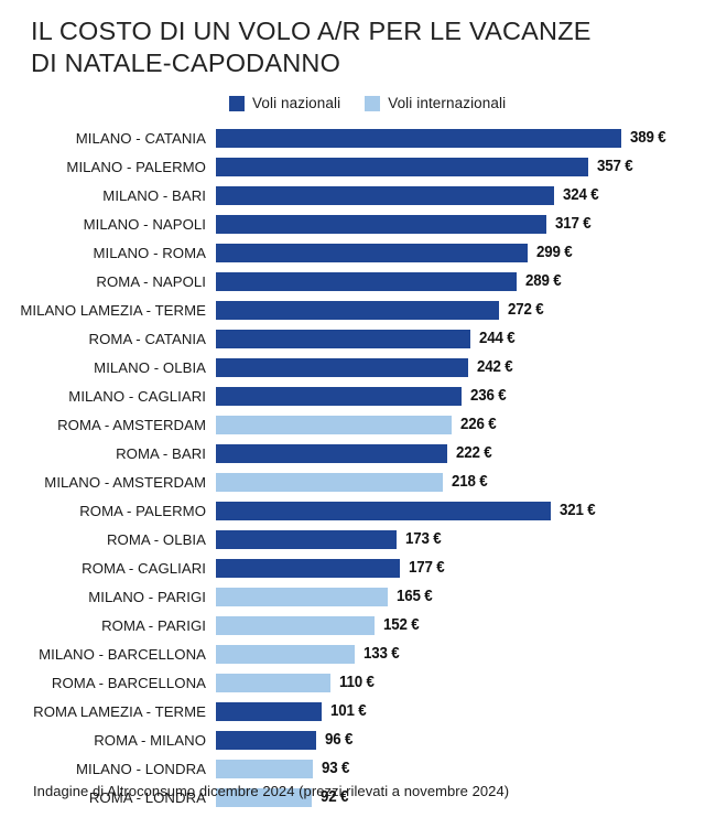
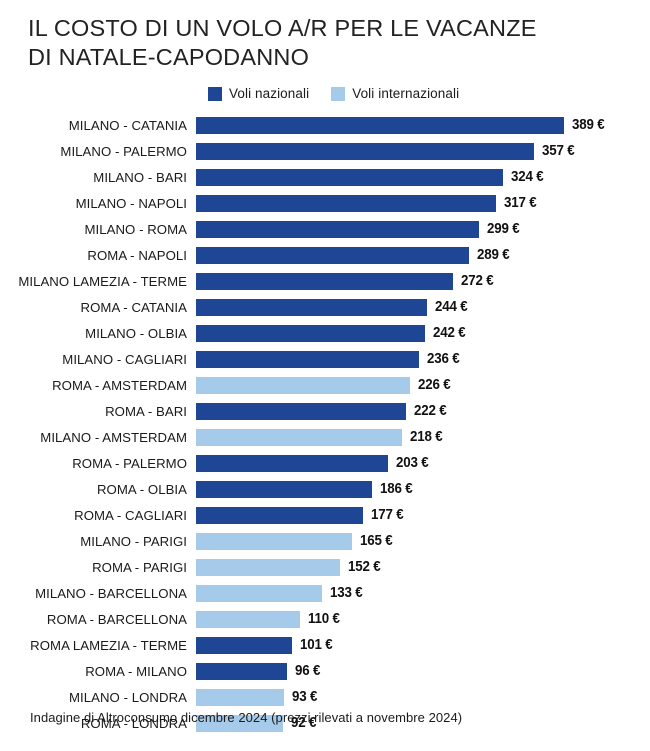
ROMA - PALERMO: 321 -> 203
ROMA - OLBIA: 173 -> 186
